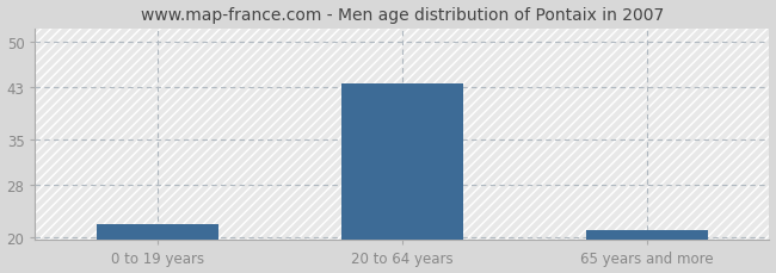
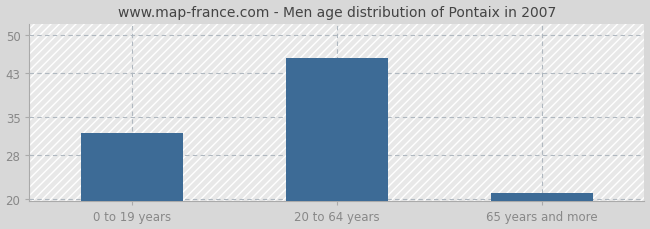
0 to 19 years: 22.0 -> 32.0
20 to 64 years: 43.5 -> 45.8
